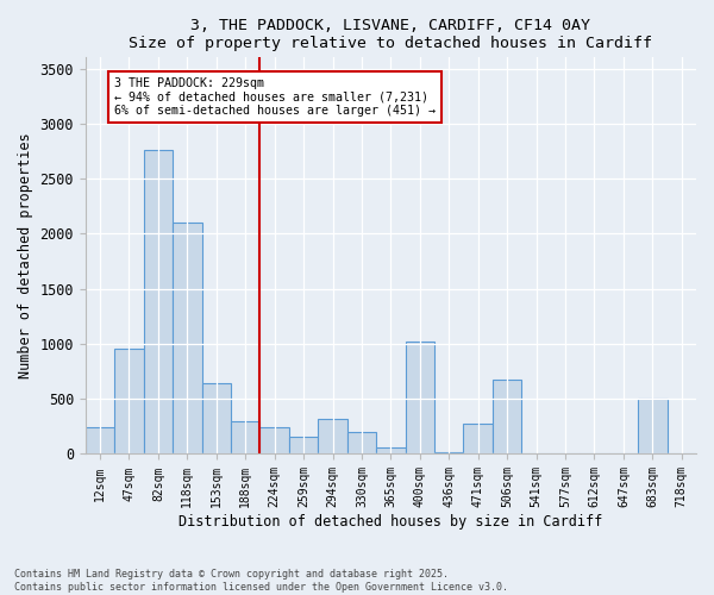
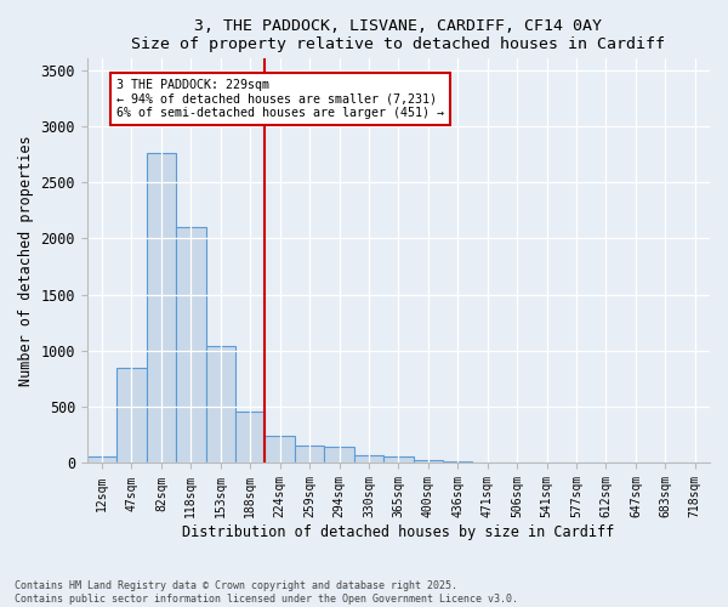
12sqm: 240 -> 60
47sqm: 960 -> 850
153sqm: 640 -> 1040
188sqm: 300 -> 460
294sqm: 320 -> 150
330sqm: 200 -> 70
400sqm: 1020 -> 30
471sqm: 280 -> 10
506sqm: 680 -> 0
683sqm: 500 -> 0
